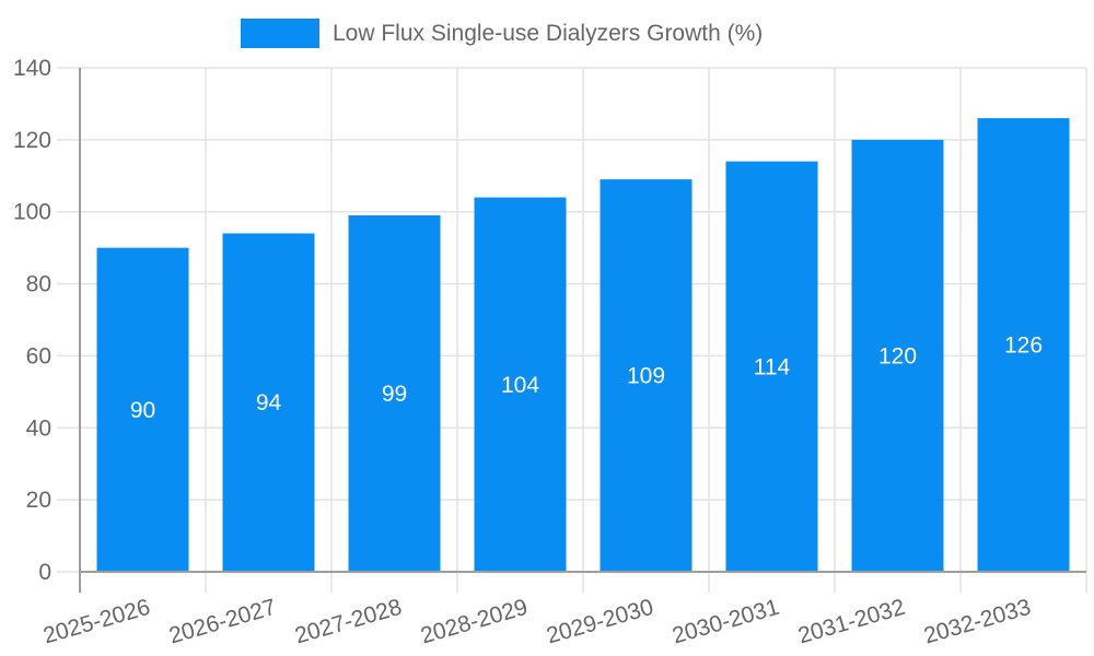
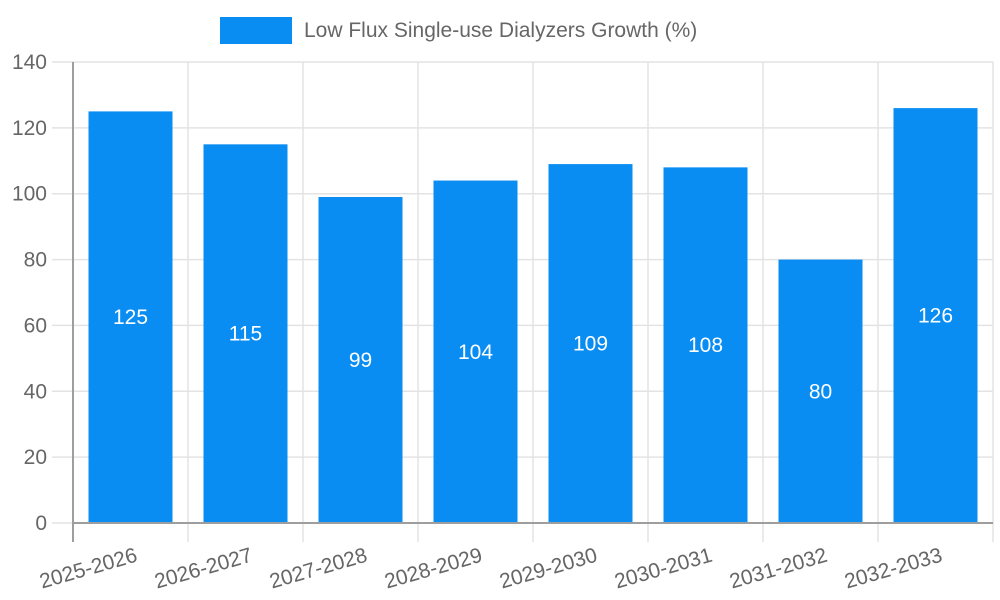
2025-2026: 90 -> 125
2026-2027: 94 -> 115
2030-2031: 114 -> 108
2031-2032: 120 -> 80
